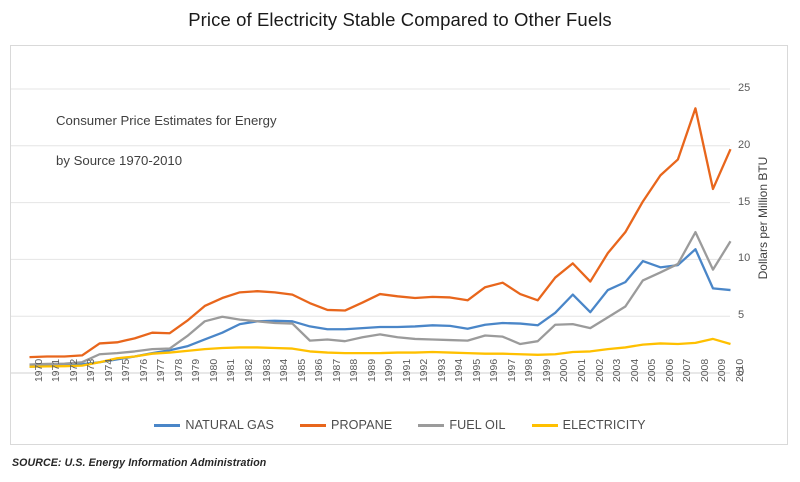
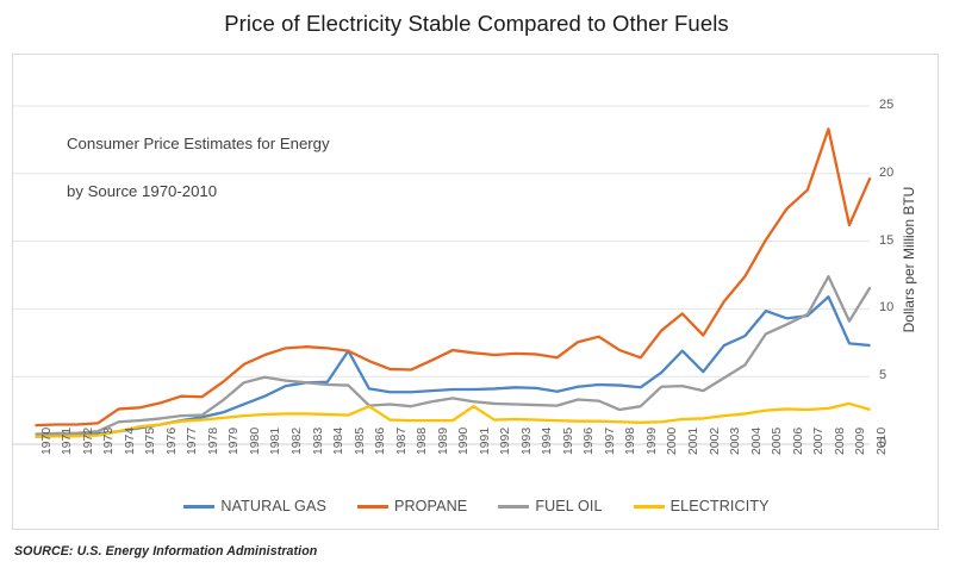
NATURAL GAS/1985: 4.5 -> 6.9
ELECTRICITY/1986: 1.9 -> 2.8
ELECTRICITY/1991: 1.8 -> 2.8
